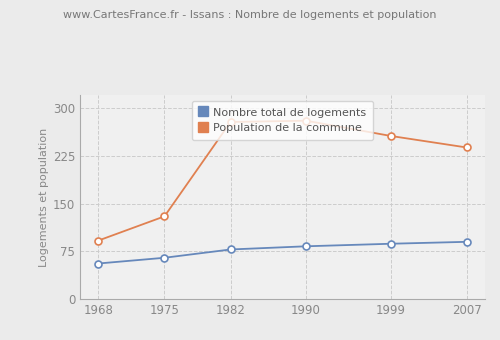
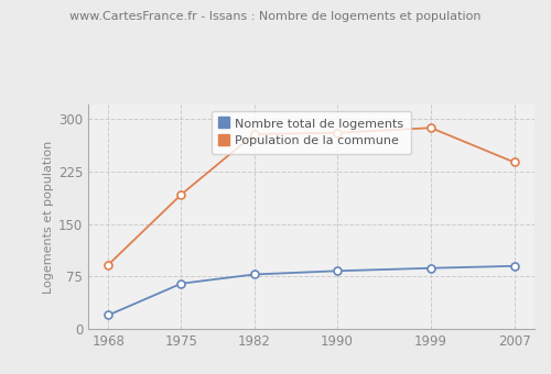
Nombre total de logements/1968: 56 -> 20
Population de la commune/1975: 130 -> 192
Population de la commune/1999: 256 -> 287
